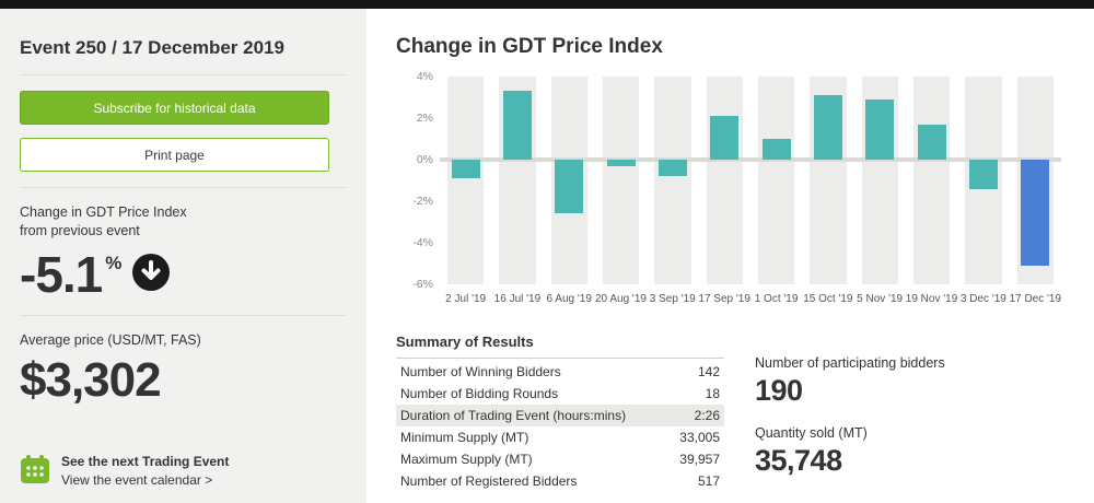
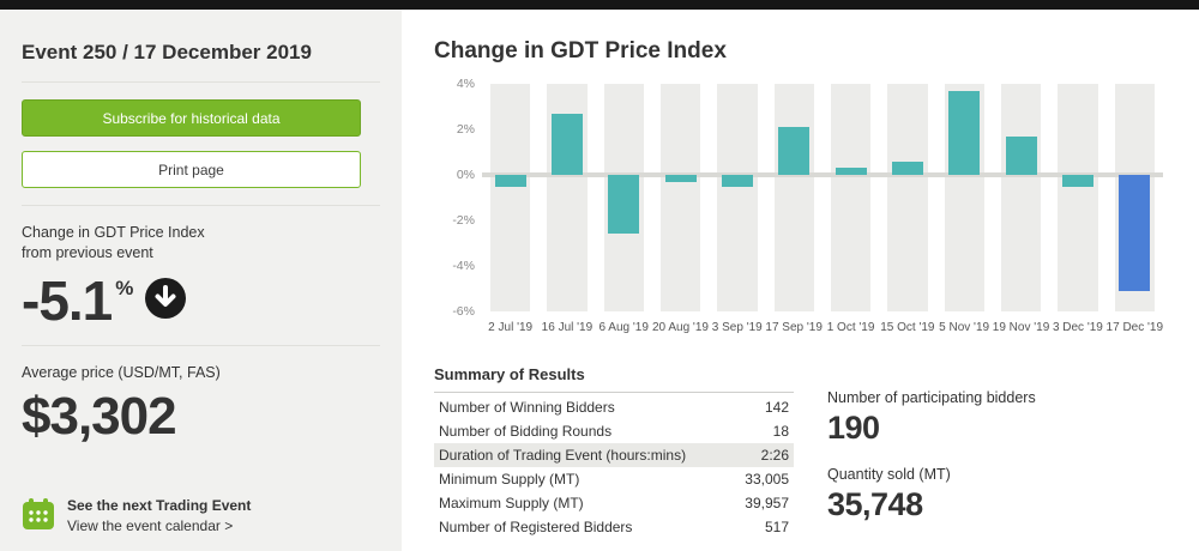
2 Jul '19: -0.9% -> -0.5%
16 Jul '19: 3.3% -> 2.7%
3 Sep '19: -0.8% -> -0.5%
1 Oct '19: 1.0% -> 0.3%
15 Oct '19: 3.1% -> 0.6%
5 Nov '19: 2.9% -> 3.7%
3 Dec '19: -1.4% -> -0.5%
